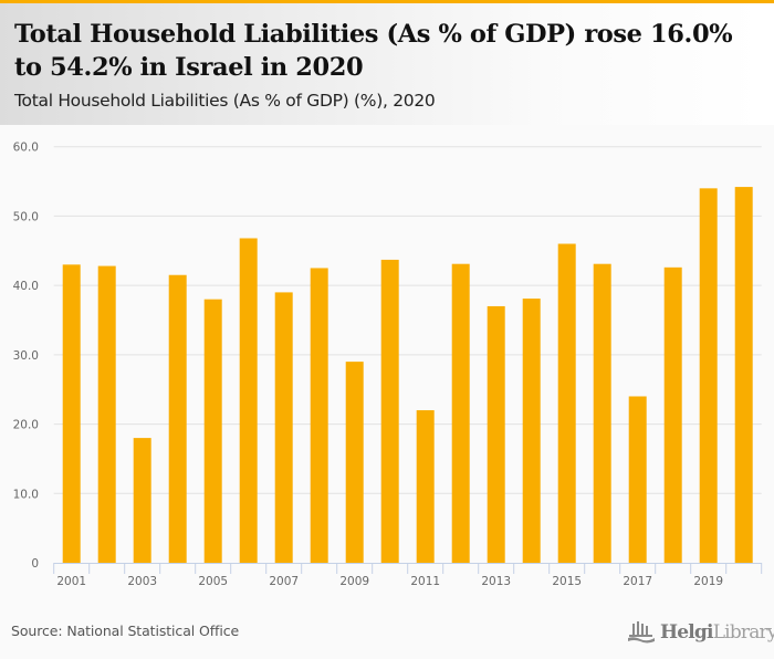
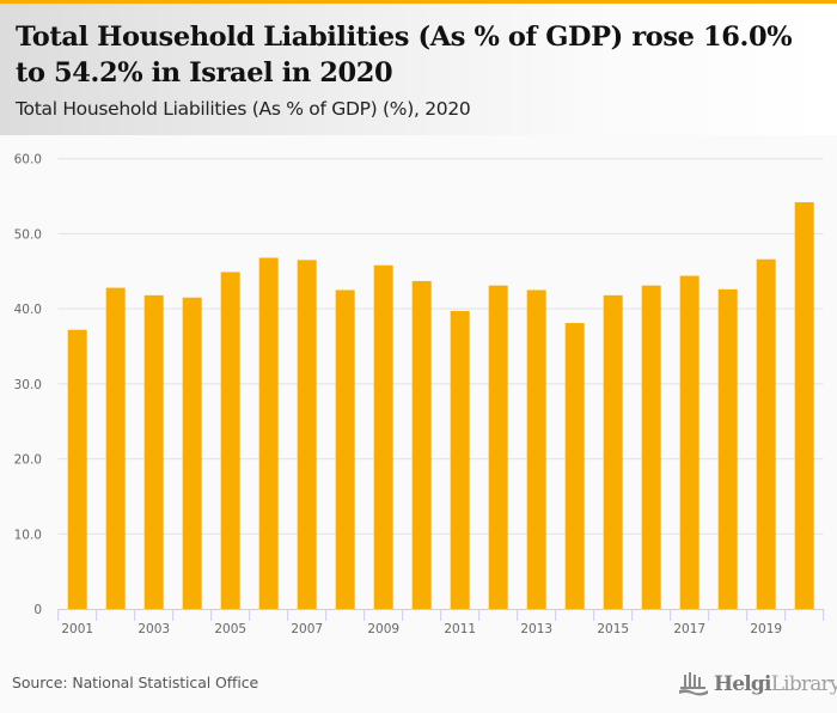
2001: 43 -> 37
2003: 18 -> 42
2005: 38 -> 45
2007: 39 -> 46
2009: 29 -> 46
2011: 22 -> 40
2013: 37 -> 42
2015: 46 -> 42
2017: 24 -> 44
2019: 54 -> 47
